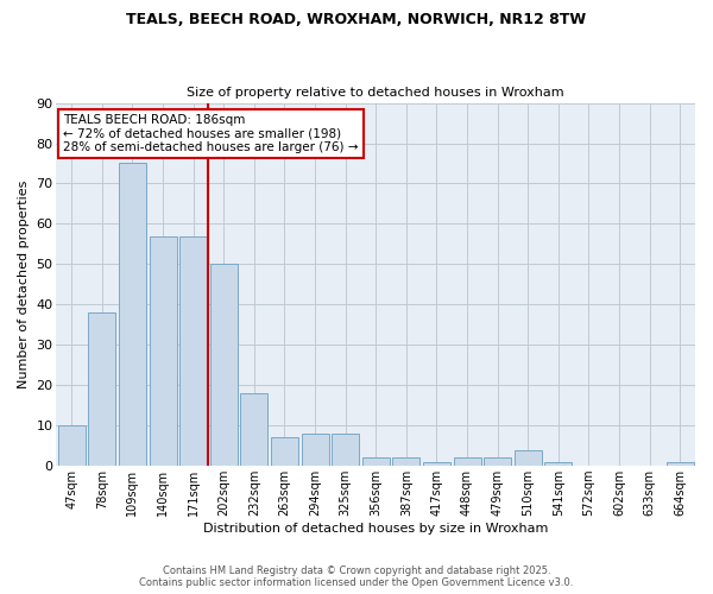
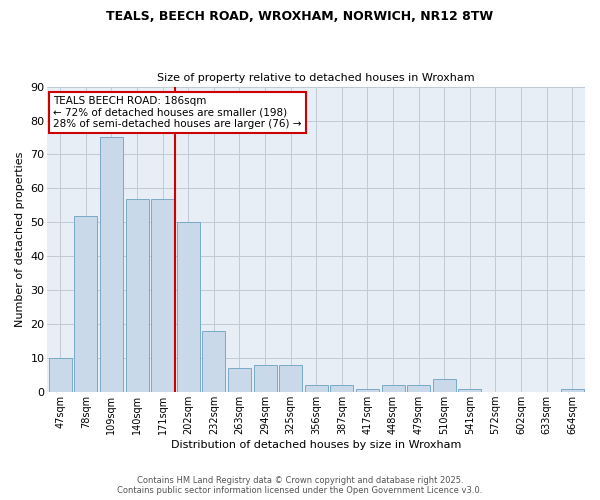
78sqm: 38 -> 52
